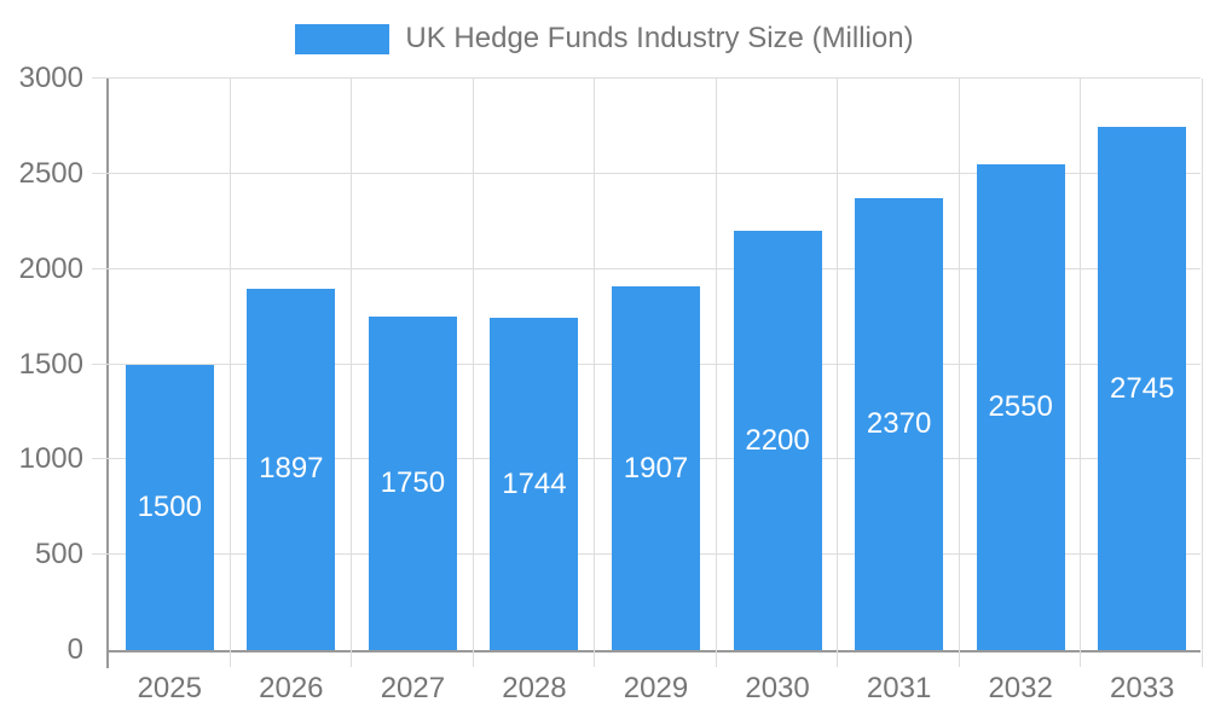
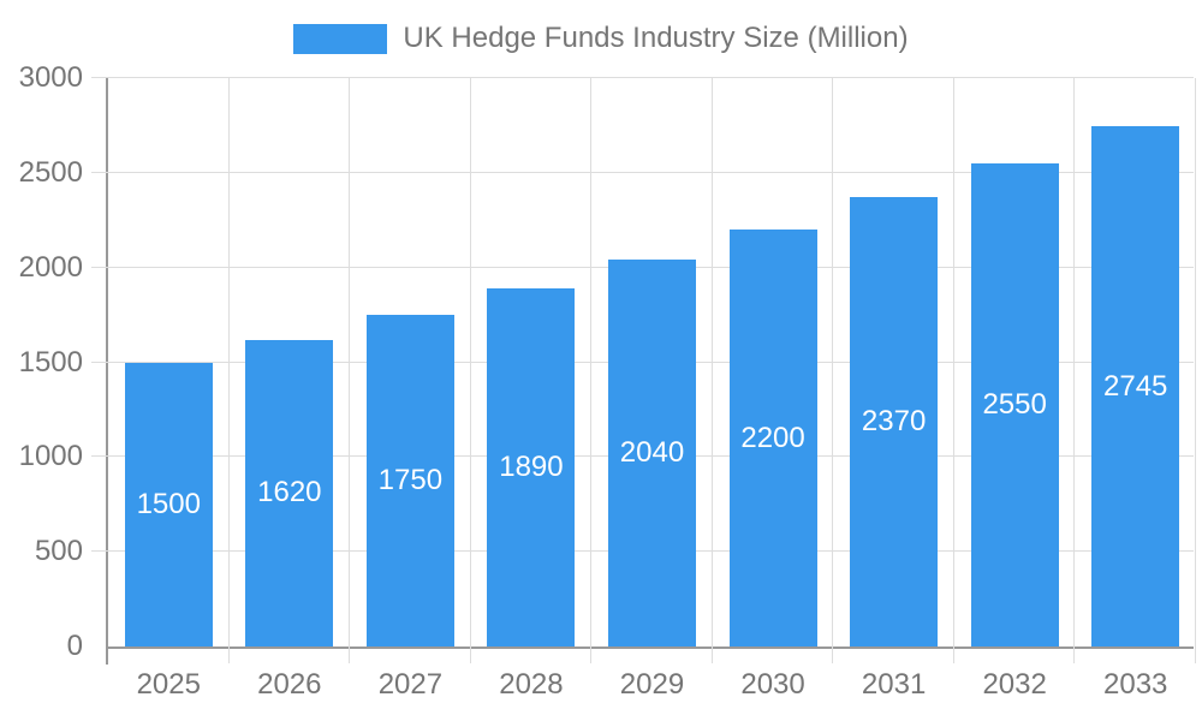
2026: 1897 -> 1620
2028: 1744 -> 1890
2029: 1907 -> 2040
